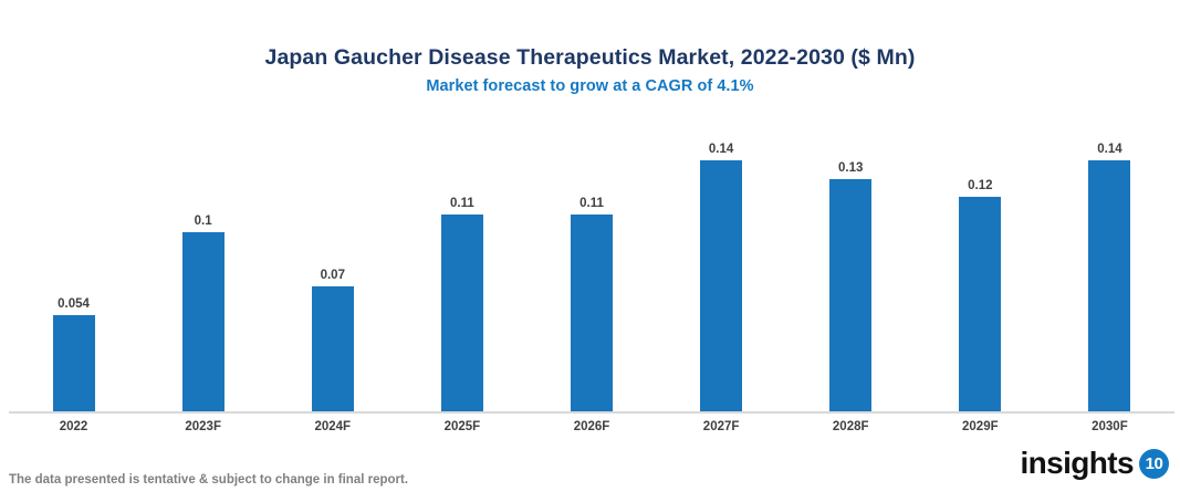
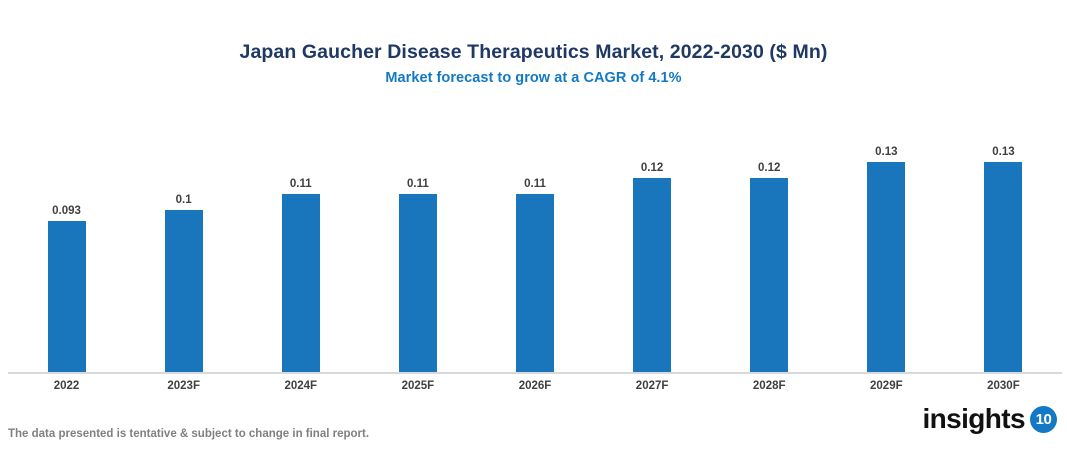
2022: 0.054 -> 0.093
2024F: 0.07 -> 0.11
2027F: 0.14 -> 0.12
2028F: 0.13 -> 0.12
2029F: 0.12 -> 0.13
2030F: 0.14 -> 0.13
